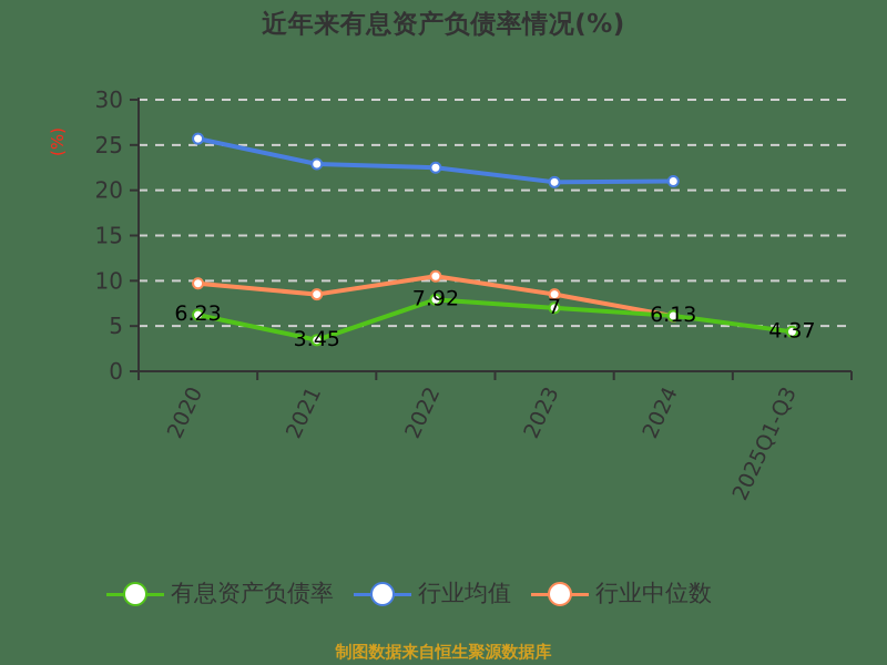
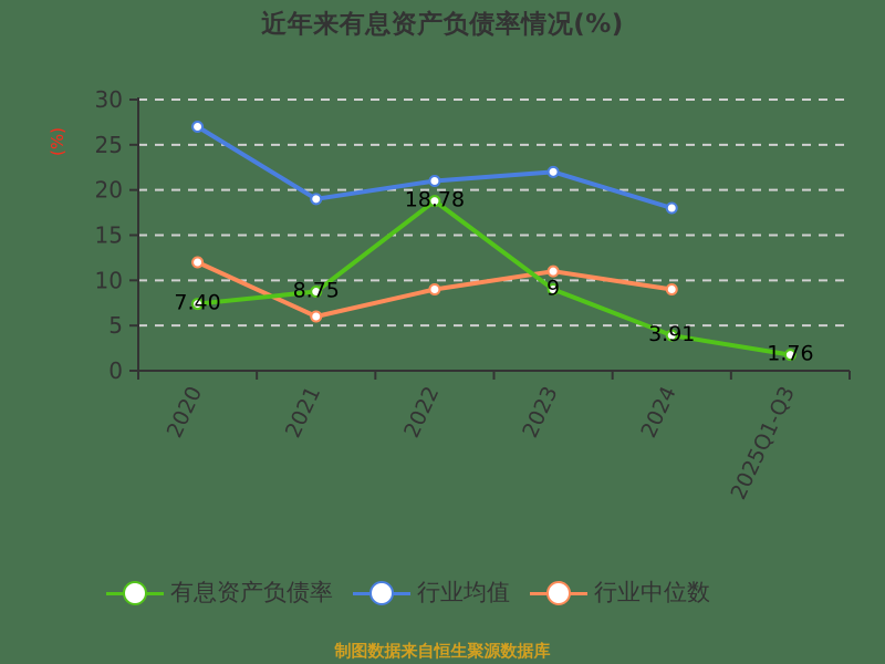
有息资产负债率/2020: 6.23 -> 7.40
行业均值/2020: 26 -> 27
行业中位数/2020: 10 -> 12
有息资产负债率/2021: 3.45 -> 8.75
行业均值/2021: 23 -> 19
行业中位数/2021: 8 -> 6
有息资产负债率/2022: 7.92 -> 18.78
行业均值/2022: 22 -> 21
行业中位数/2022: 10 -> 9
有息资产负债率/2023: 7 -> 9
行业均值/2023: 21 -> 22
行业中位数/2023: 8 -> 11
有息资产负债率/2024: 6.13 -> 3.91
行业均值/2024: 21 -> 18
行业中位数/2024: 6 -> 9
有息资产负债率/2025Q1-Q3: 4.37 -> 1.76
